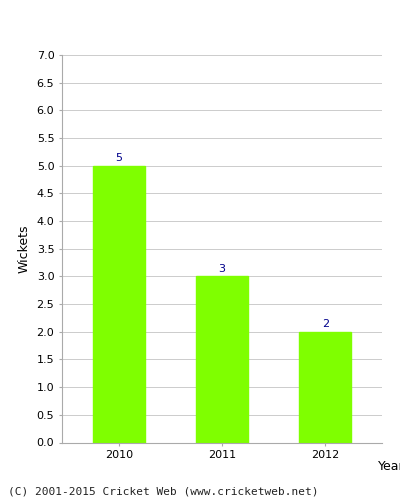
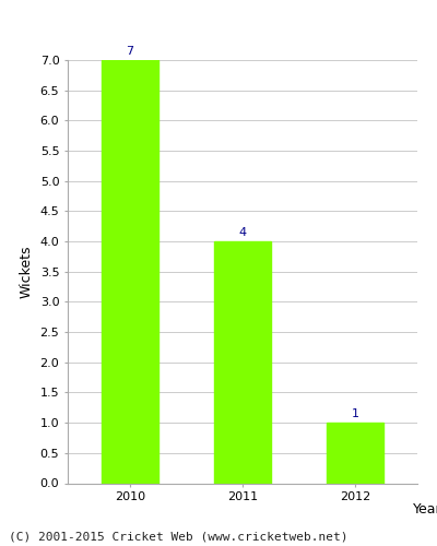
2010: 5 -> 7
2011: 3 -> 4
2012: 2 -> 1
